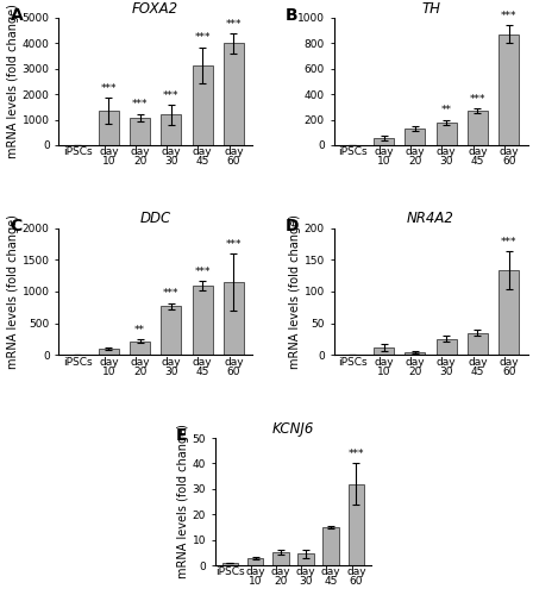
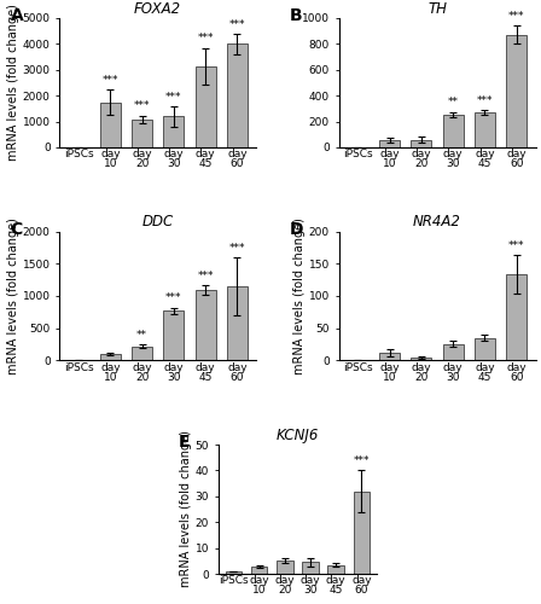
FOXA2/day 10: 1350 -> 1750
TH/day 20: 130 -> 60
TH/day 30: 180 -> 260
KCNJ6/day 45: 15.0 -> 3.5
